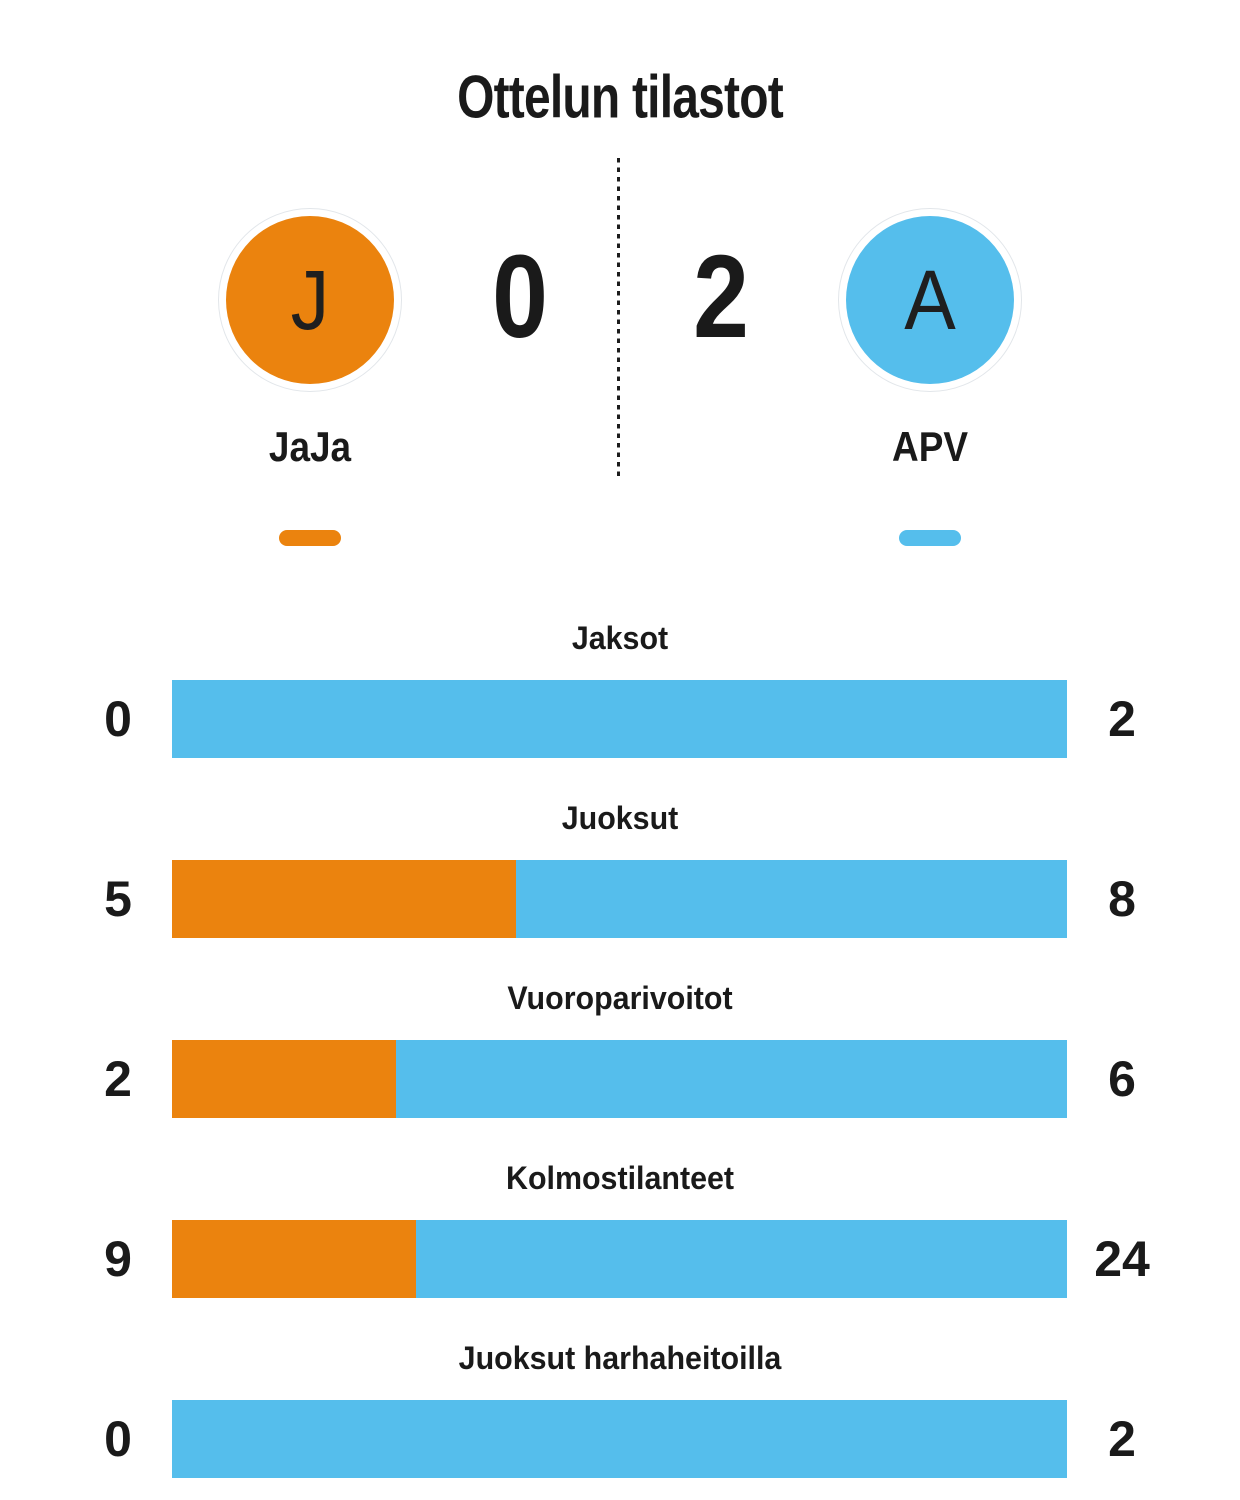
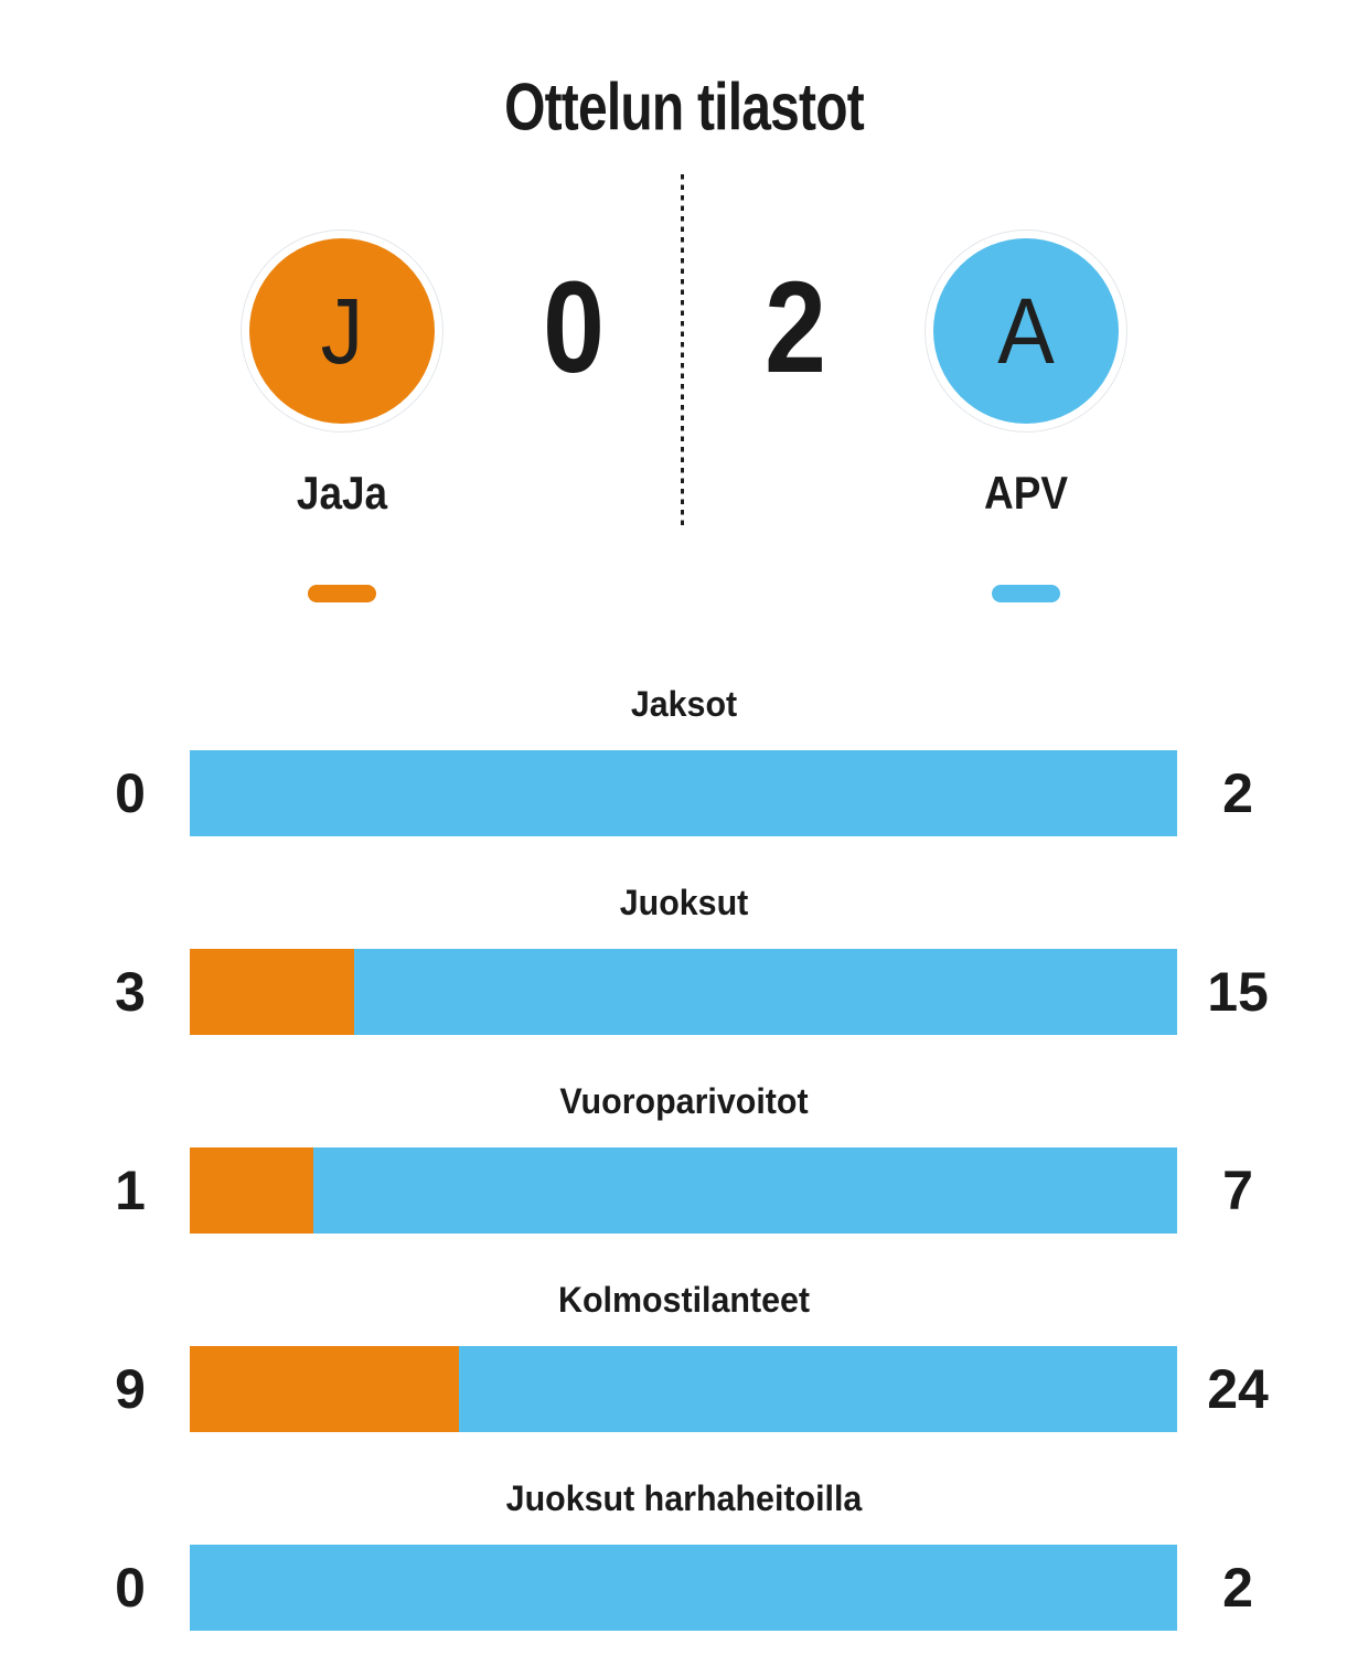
JaJa/Juoksut: 5 -> 3
APV/Juoksut: 8 -> 15
JaJa/Vuoroparivoitot: 2 -> 1
APV/Vuoroparivoitot: 6 -> 7
